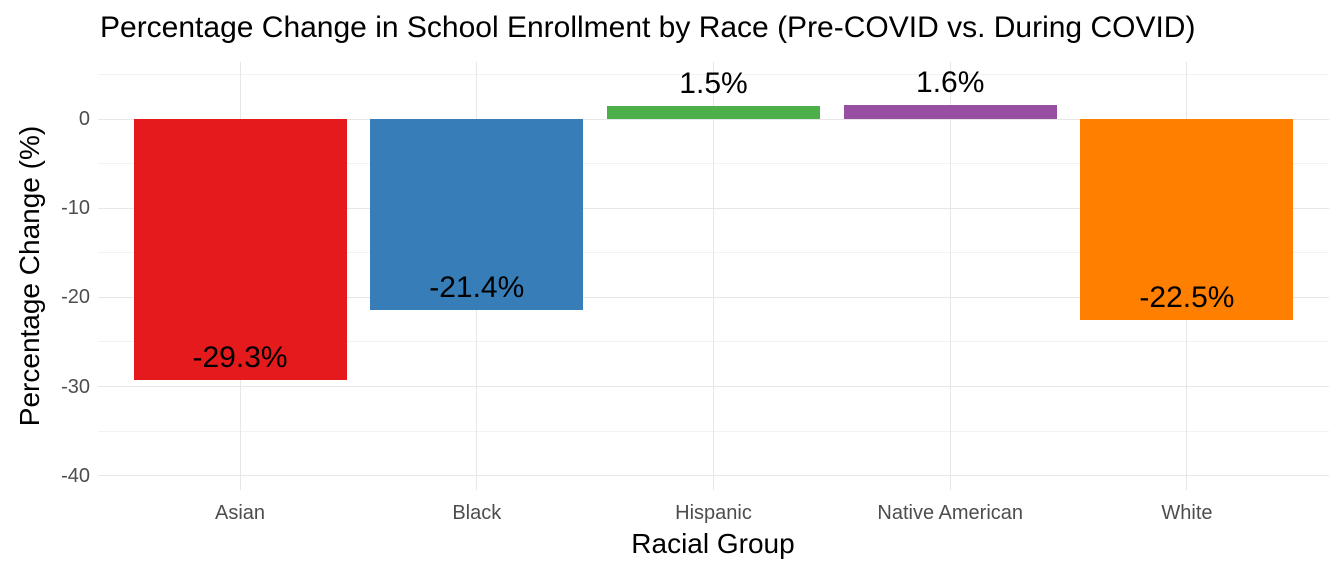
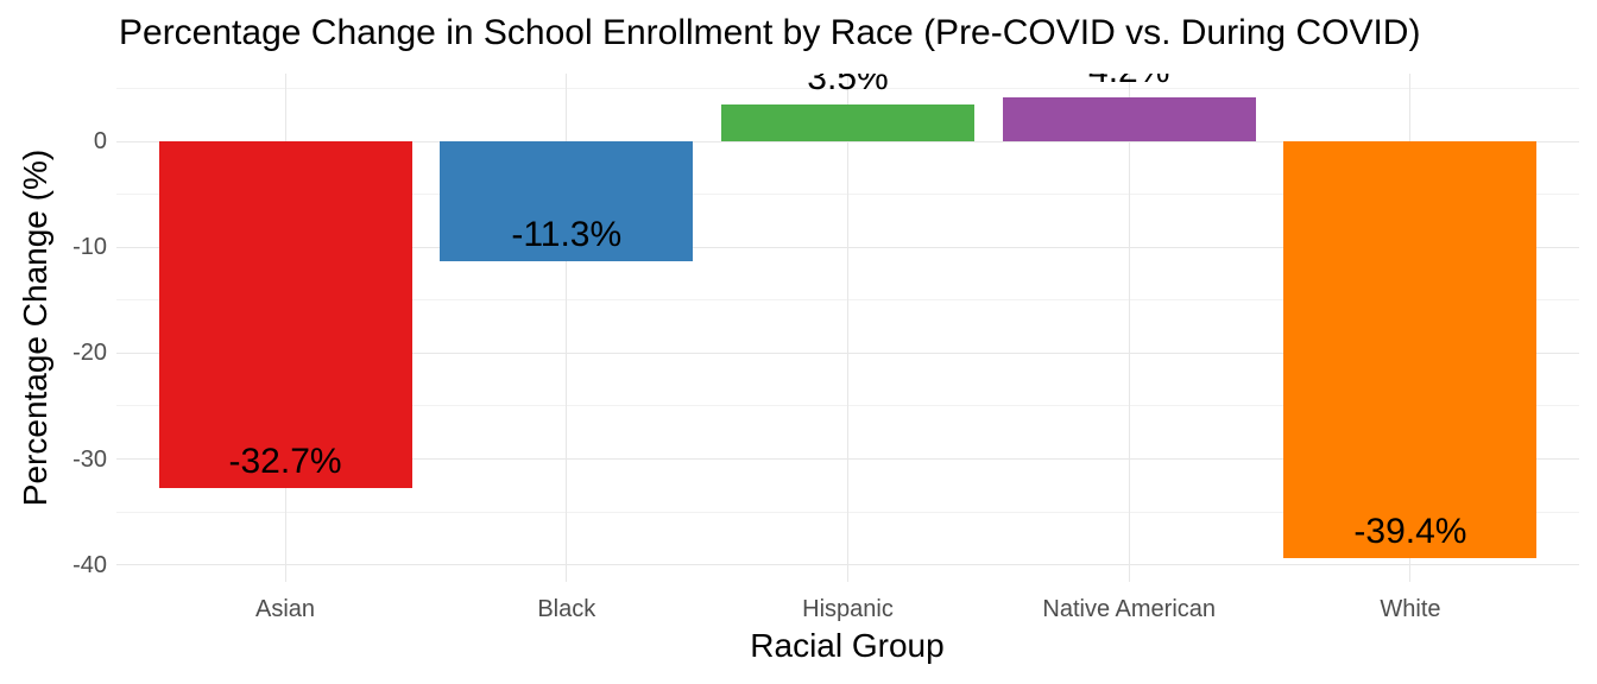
Asian: -29.3% -> -32.7%
Black: -21.4% -> -11.3%
Hispanic: 1.5% -> 3.5%
Native American: 1.6% -> 4.2%
White: -22.5% -> -39.4%
